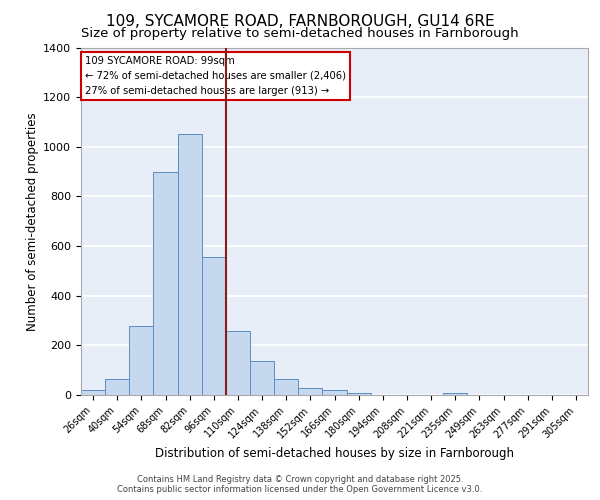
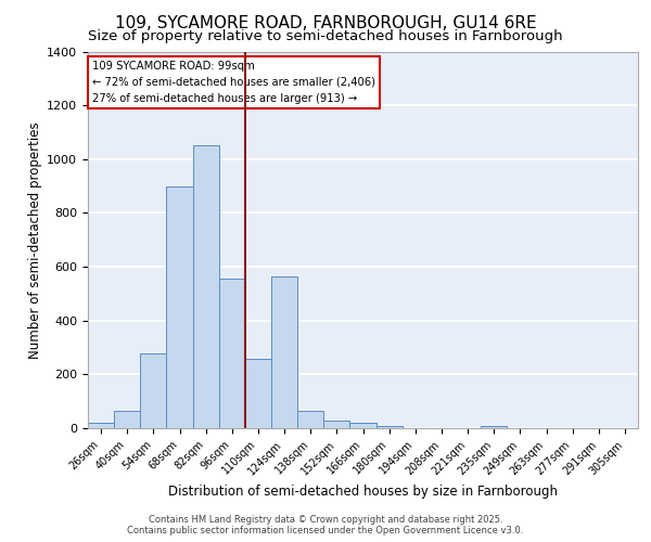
124sqm: 138 -> 565
